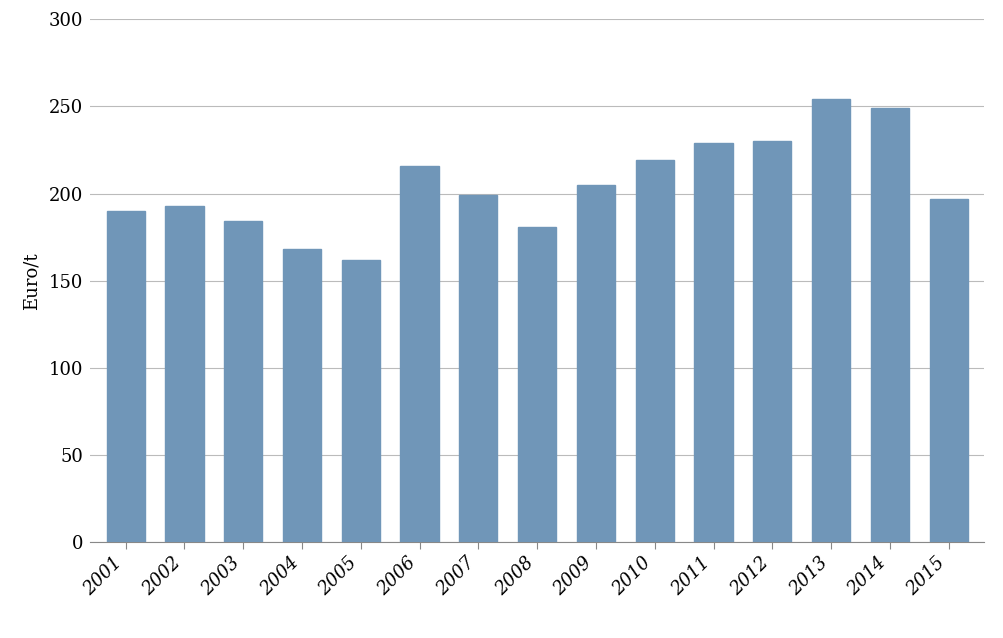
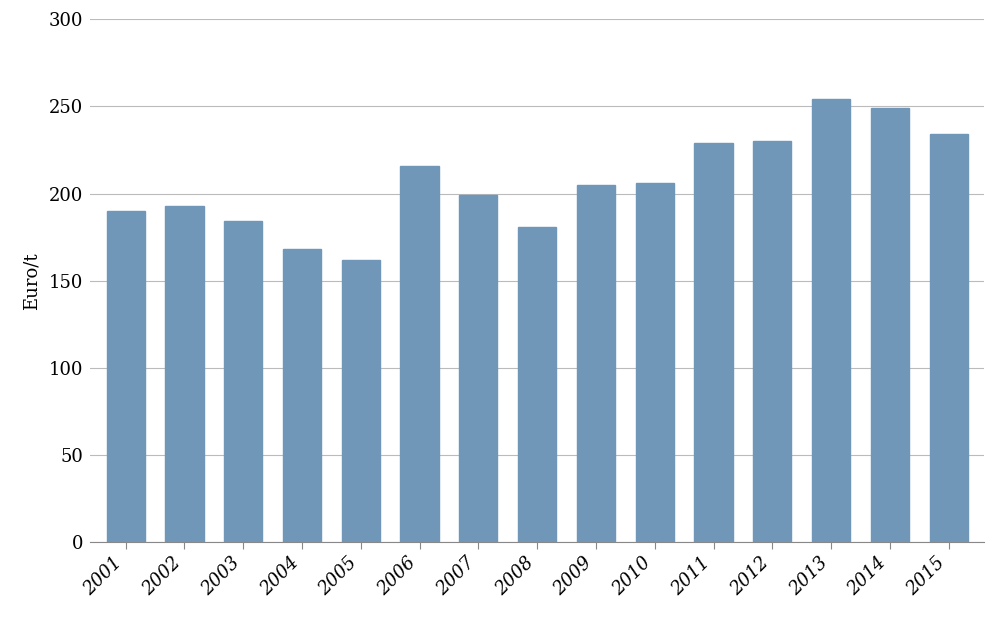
2010: 219 -> 206
2015: 197 -> 234
